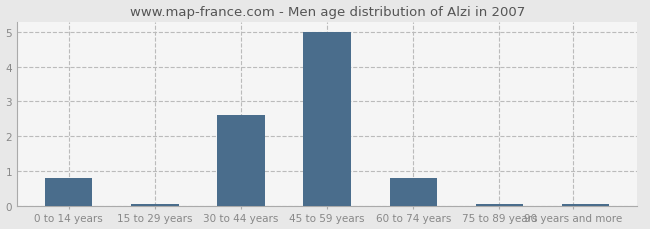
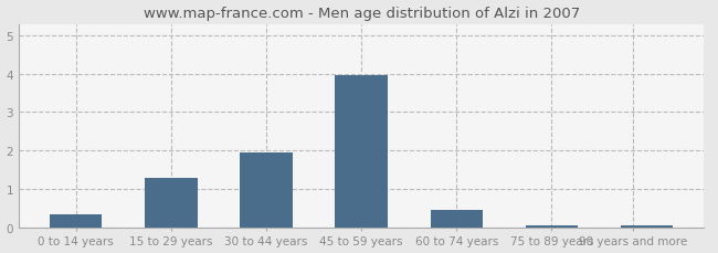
0 to 14 years: 0.80 -> 0.35
15 to 29 years: 0.05 -> 1.30
30 to 44 years: 2.60 -> 1.95
45 to 59 years: 5.00 -> 3.95
60 to 74 years: 0.80 -> 0.45
